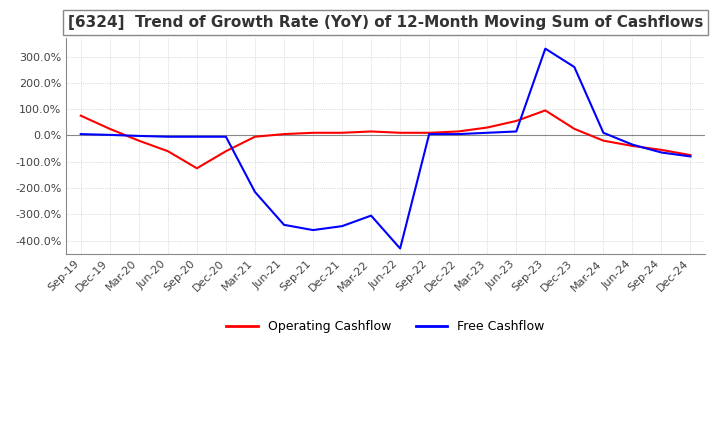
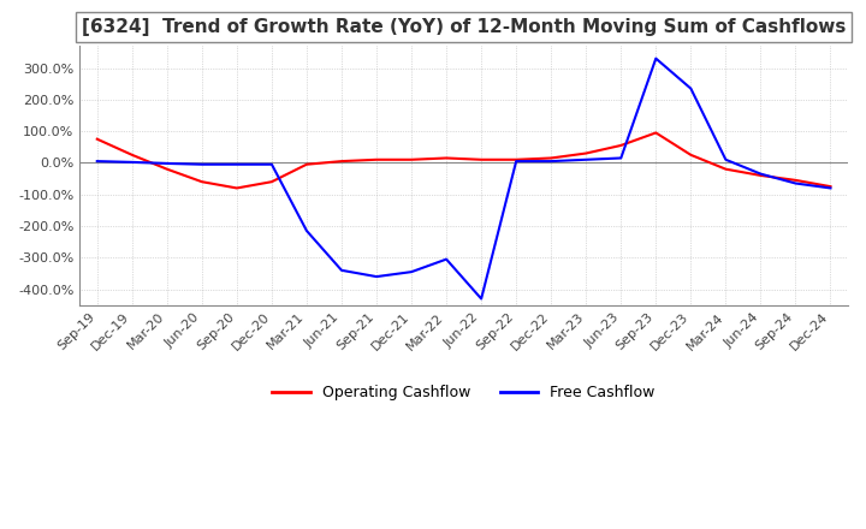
Operating Cashflow/Sep-20: -125% -> -80%
Free Cashflow/Dec-23: 260% -> 235%
